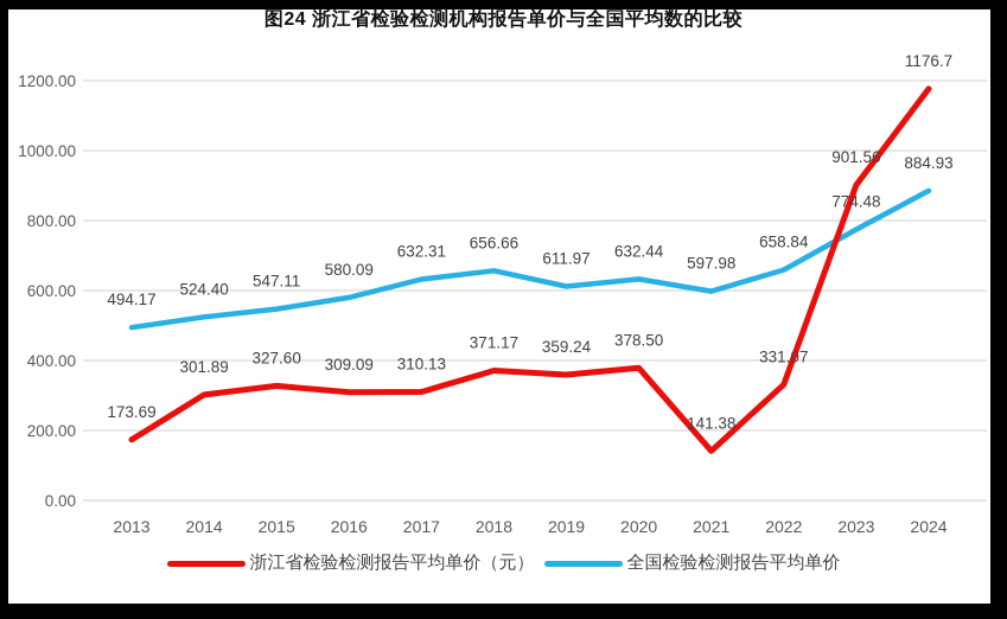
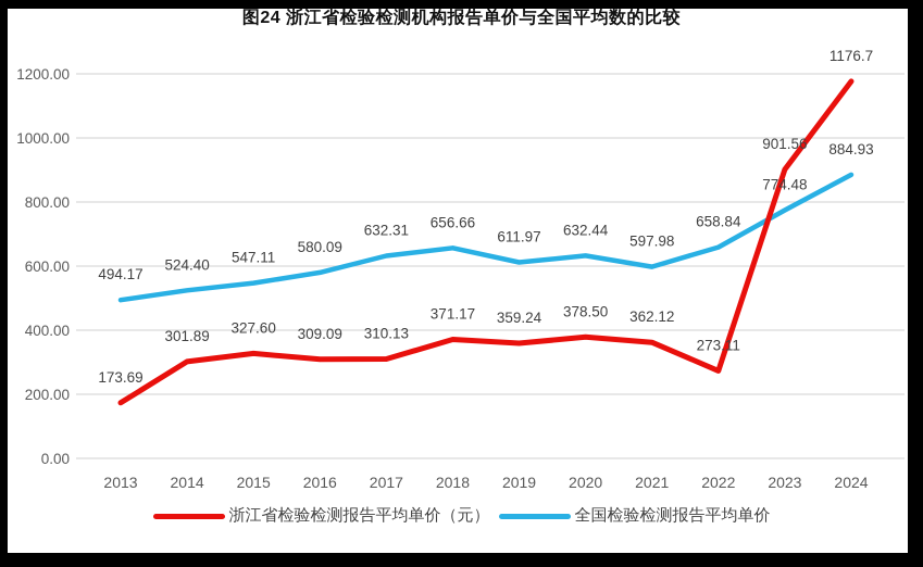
浙江省检验检测报告平均单价（元）/2021: 141.38 -> 362.12
浙江省检验检测报告平均单价（元）/2022: 331.07 -> 273.11
